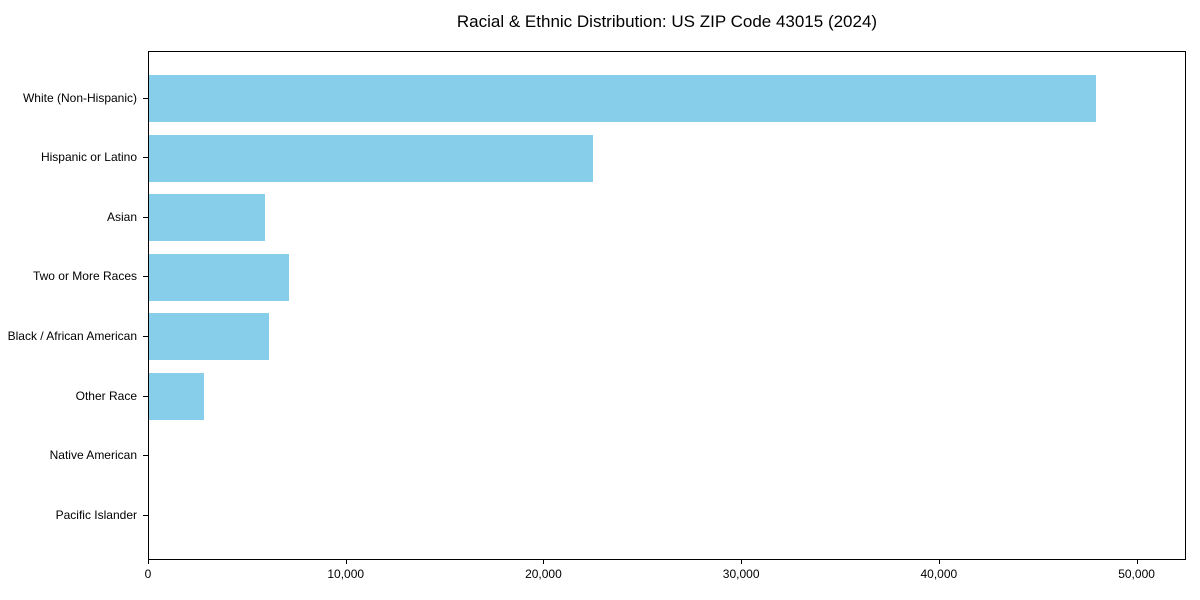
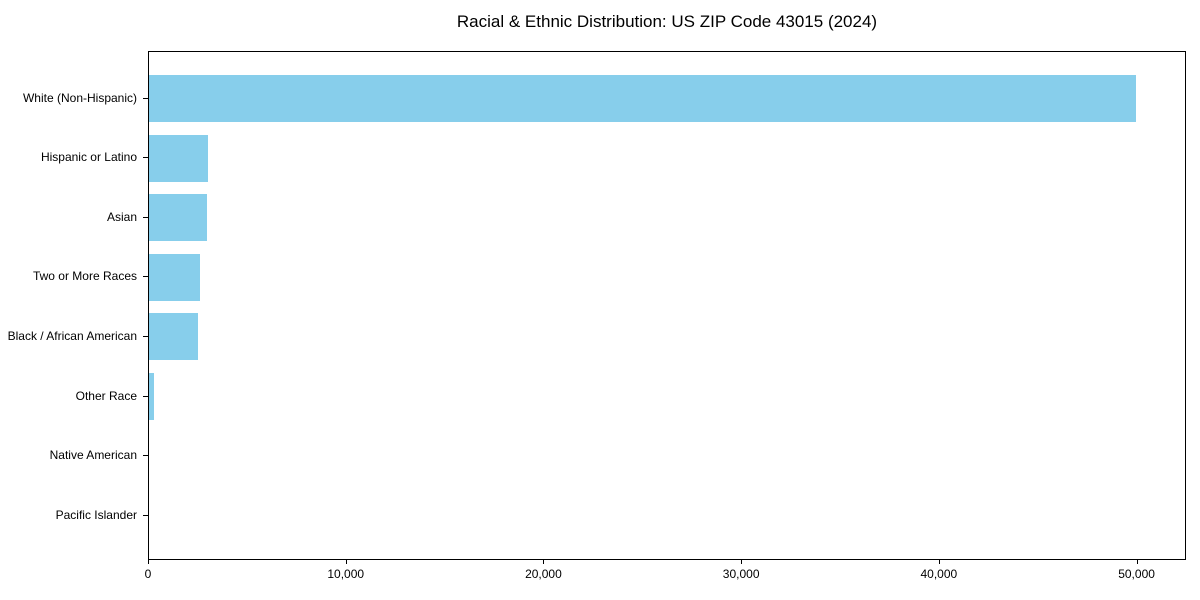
White (Non-Hispanic): 48000 -> 50000
Hispanic or Latino: 22500 -> 3000
Asian: 5900 -> 3000
Two or More Races: 7100 -> 2600
Black / African American: 6100 -> 2500
Other Race: 2800 -> 300
